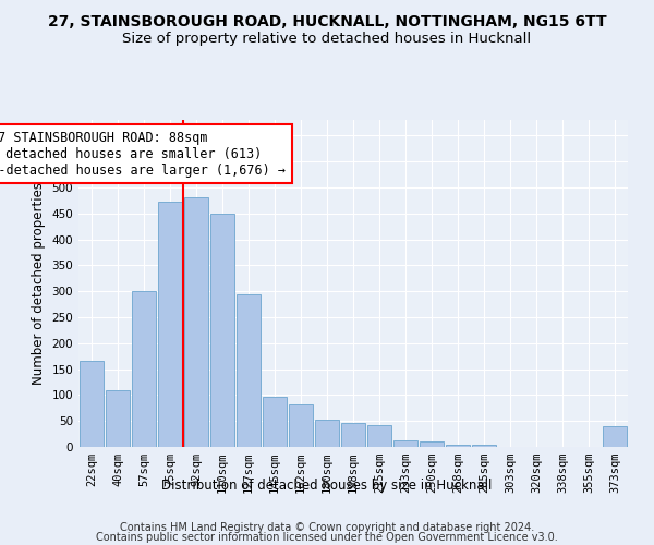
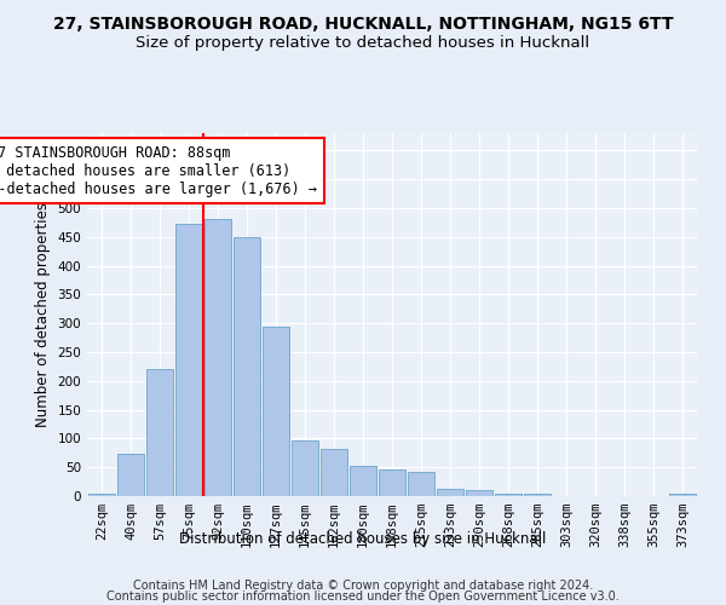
22sqm: 165 -> 5
40sqm: 110 -> 73
57sqm: 300 -> 220
373sqm: 40 -> 5
